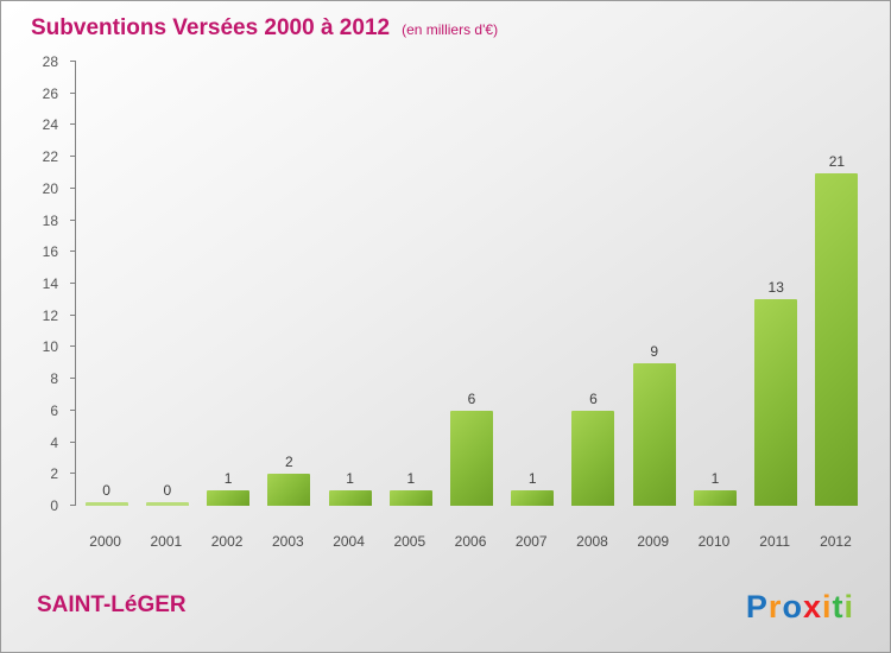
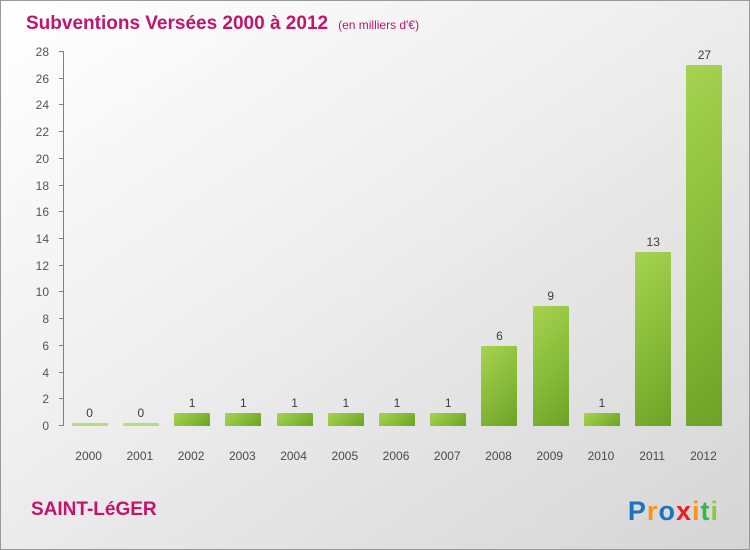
2003: 2 -> 1
2006: 6 -> 1
2012: 21 -> 27
